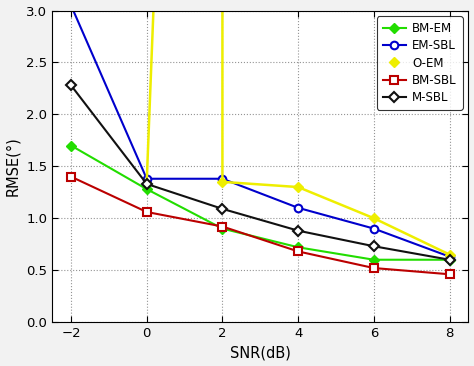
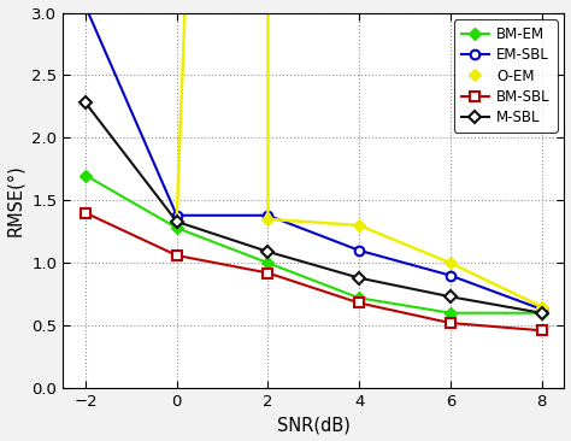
BM-EM/2: 0.90 -> 1.00
